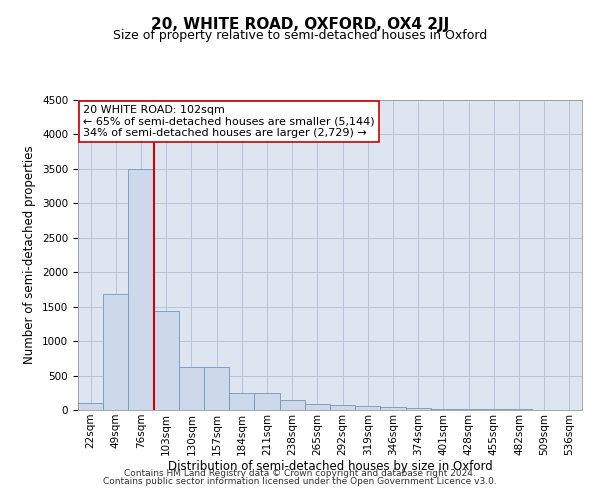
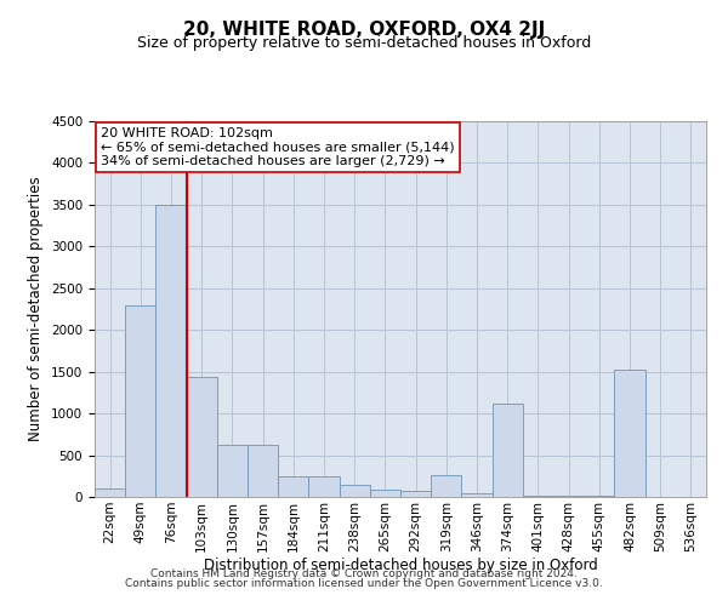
49sqm: 1680 -> 2300
319sqm: 60 -> 260
374sqm: 20 -> 1120
482sqm: 10 -> 1520
